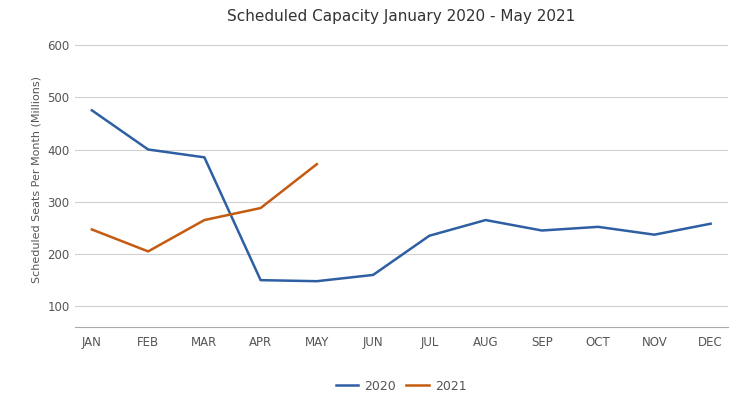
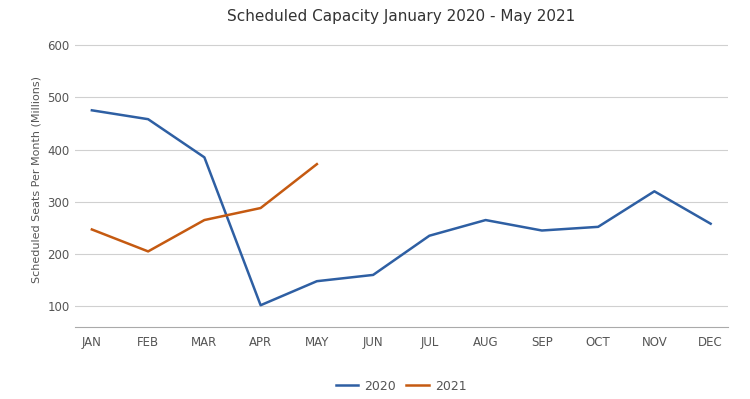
2020/FEB: 400 -> 458
2020/APR: 150 -> 102
2020/NOV: 237 -> 320
